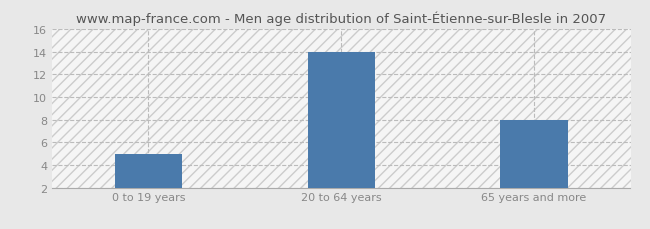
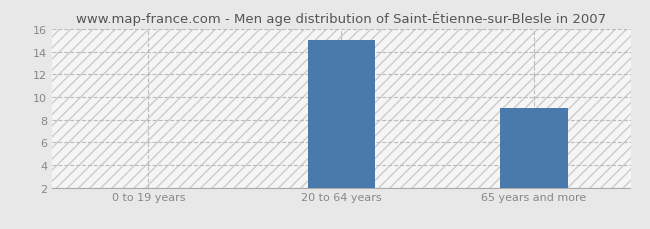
0 to 19 years: 5 -> 2
20 to 64 years: 14 -> 15
65 years and more: 8 -> 9
